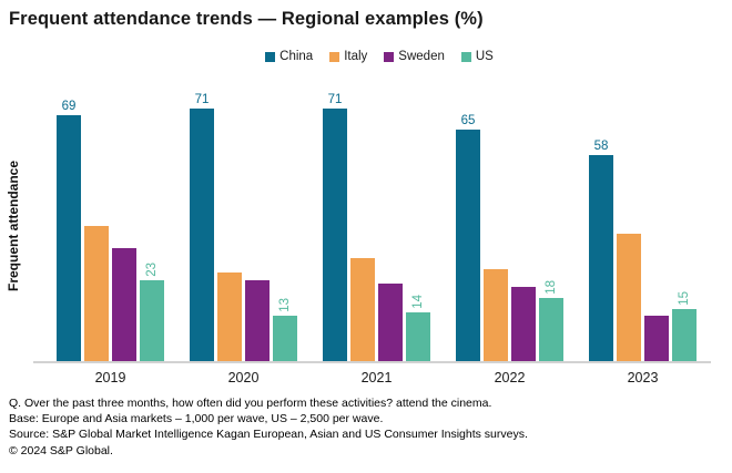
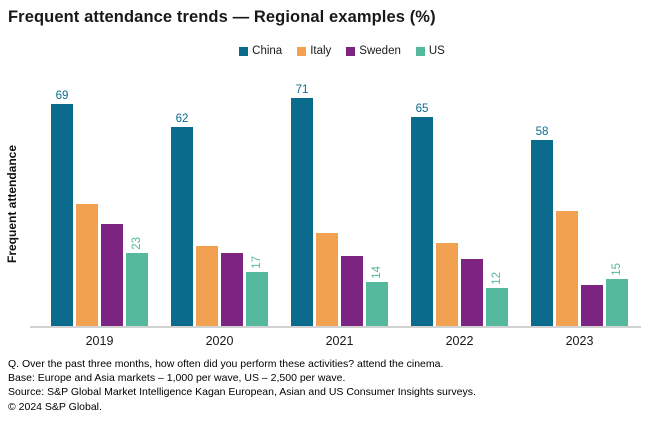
China/2020: 71 -> 62
US/2020: 13 -> 17
US/2022: 18 -> 12
